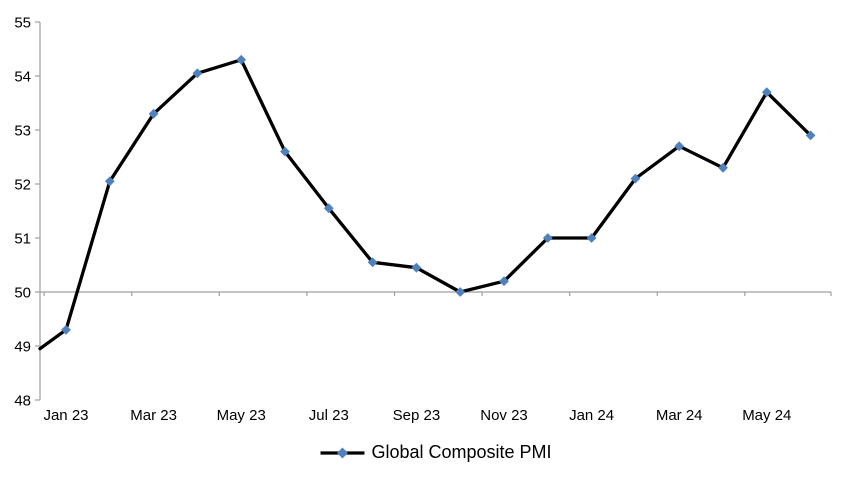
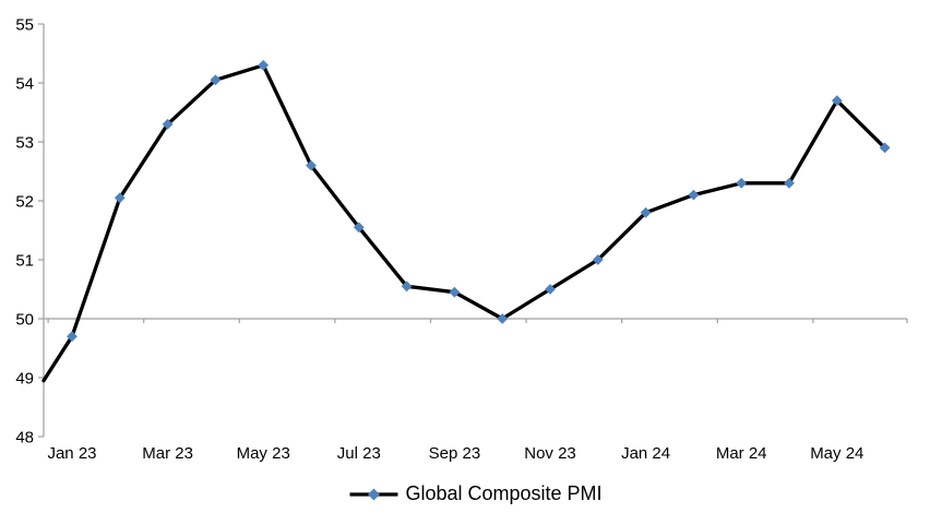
Jan 23: 49.3 -> 49.7
Nov 23: 50.2 -> 50.5
Jan 24: 51.0 -> 51.8
Mar 24: 52.7 -> 52.3
